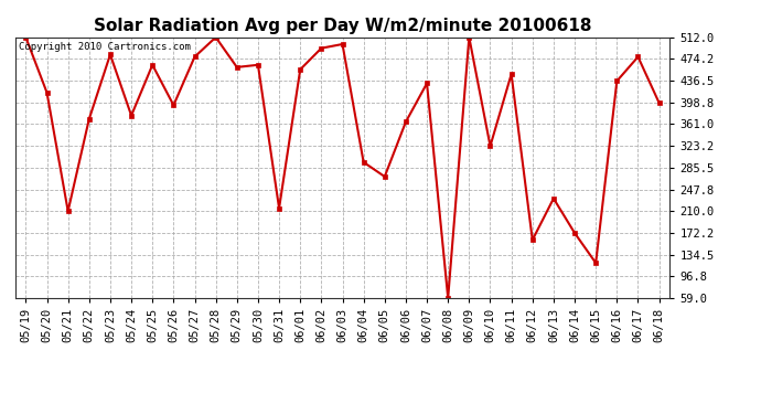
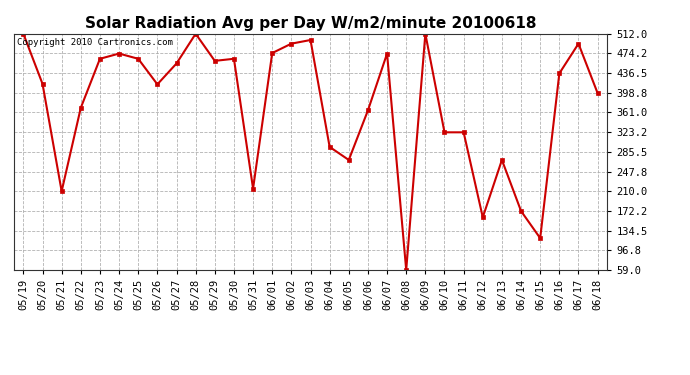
05/23: 482 -> 464
05/24: 376 -> 474
05/26: 394 -> 415
05/27: 478 -> 455
06/01: 456 -> 475
06/07: 432 -> 474
06/11: 448 -> 323
06/13: 232 -> 270
06/17: 478 -> 493
